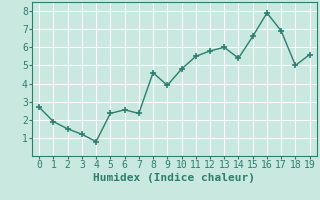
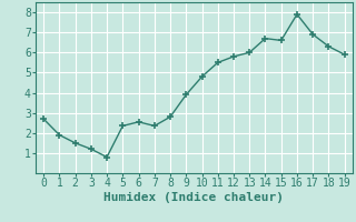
8: 4.6 -> 2.8
14: 5.4 -> 6.7
18: 5.0 -> 6.3
19: 5.6 -> 5.9
